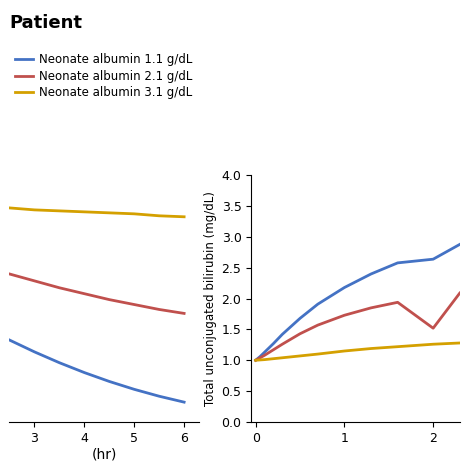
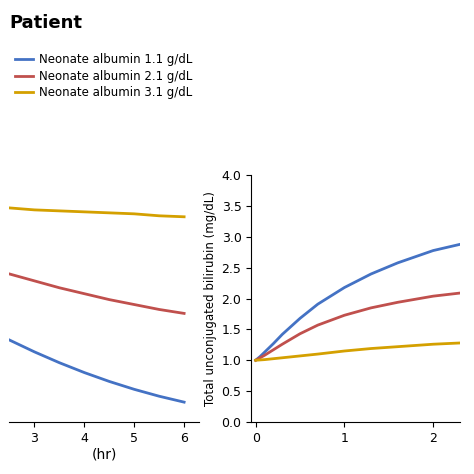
Neonate albumin 1.1 g/dL/2: 2.64 -> 2.78
Neonate albumin 2.1 g/dL/2: 1.52 -> 2.04
